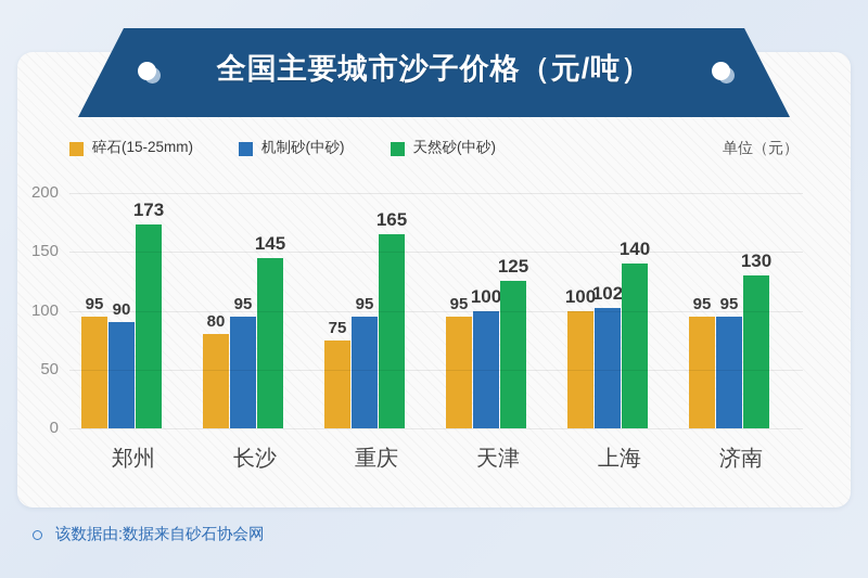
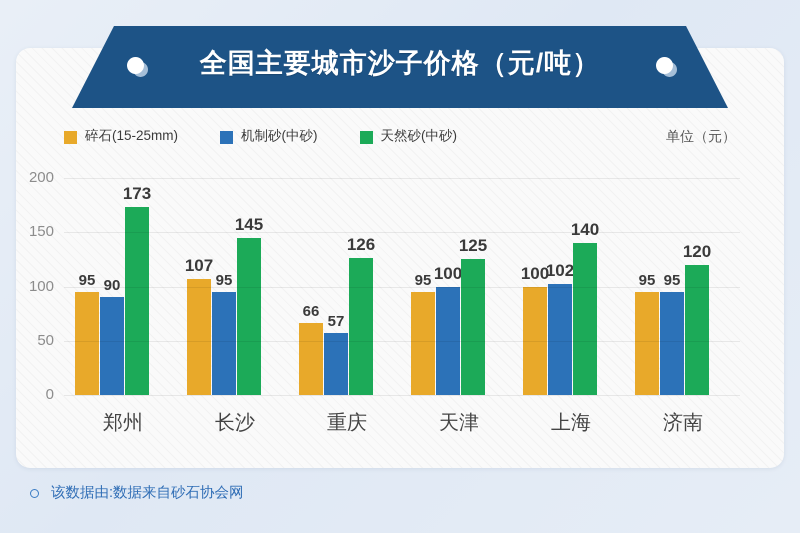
碎石(15-25mm)/长沙: 80 -> 107
碎石(15-25mm)/重庆: 75 -> 66
机制砂(中砂)/重庆: 95 -> 57
天然砂(中砂)/重庆: 165 -> 126
天然砂(中砂)/济南: 130 -> 120
